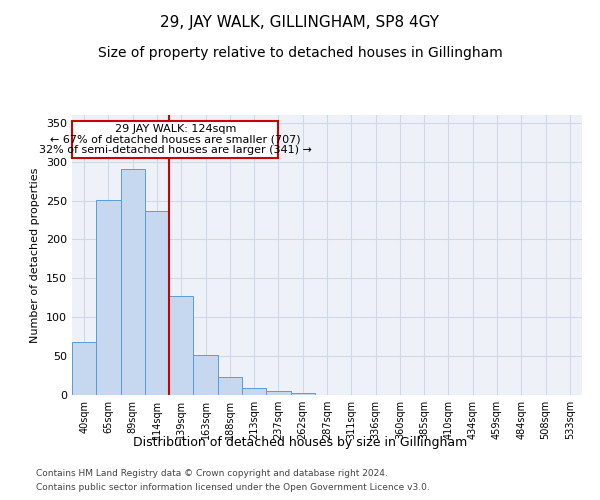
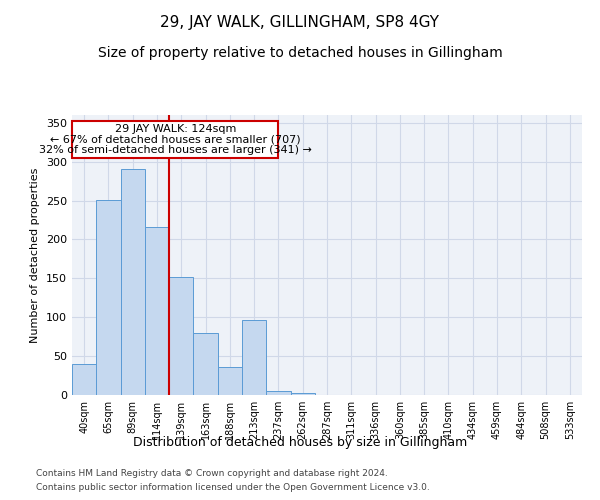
40sqm: 68 -> 40
114sqm: 237 -> 216
139sqm: 127 -> 152
163sqm: 52 -> 80
188sqm: 23 -> 36
213sqm: 9 -> 96
